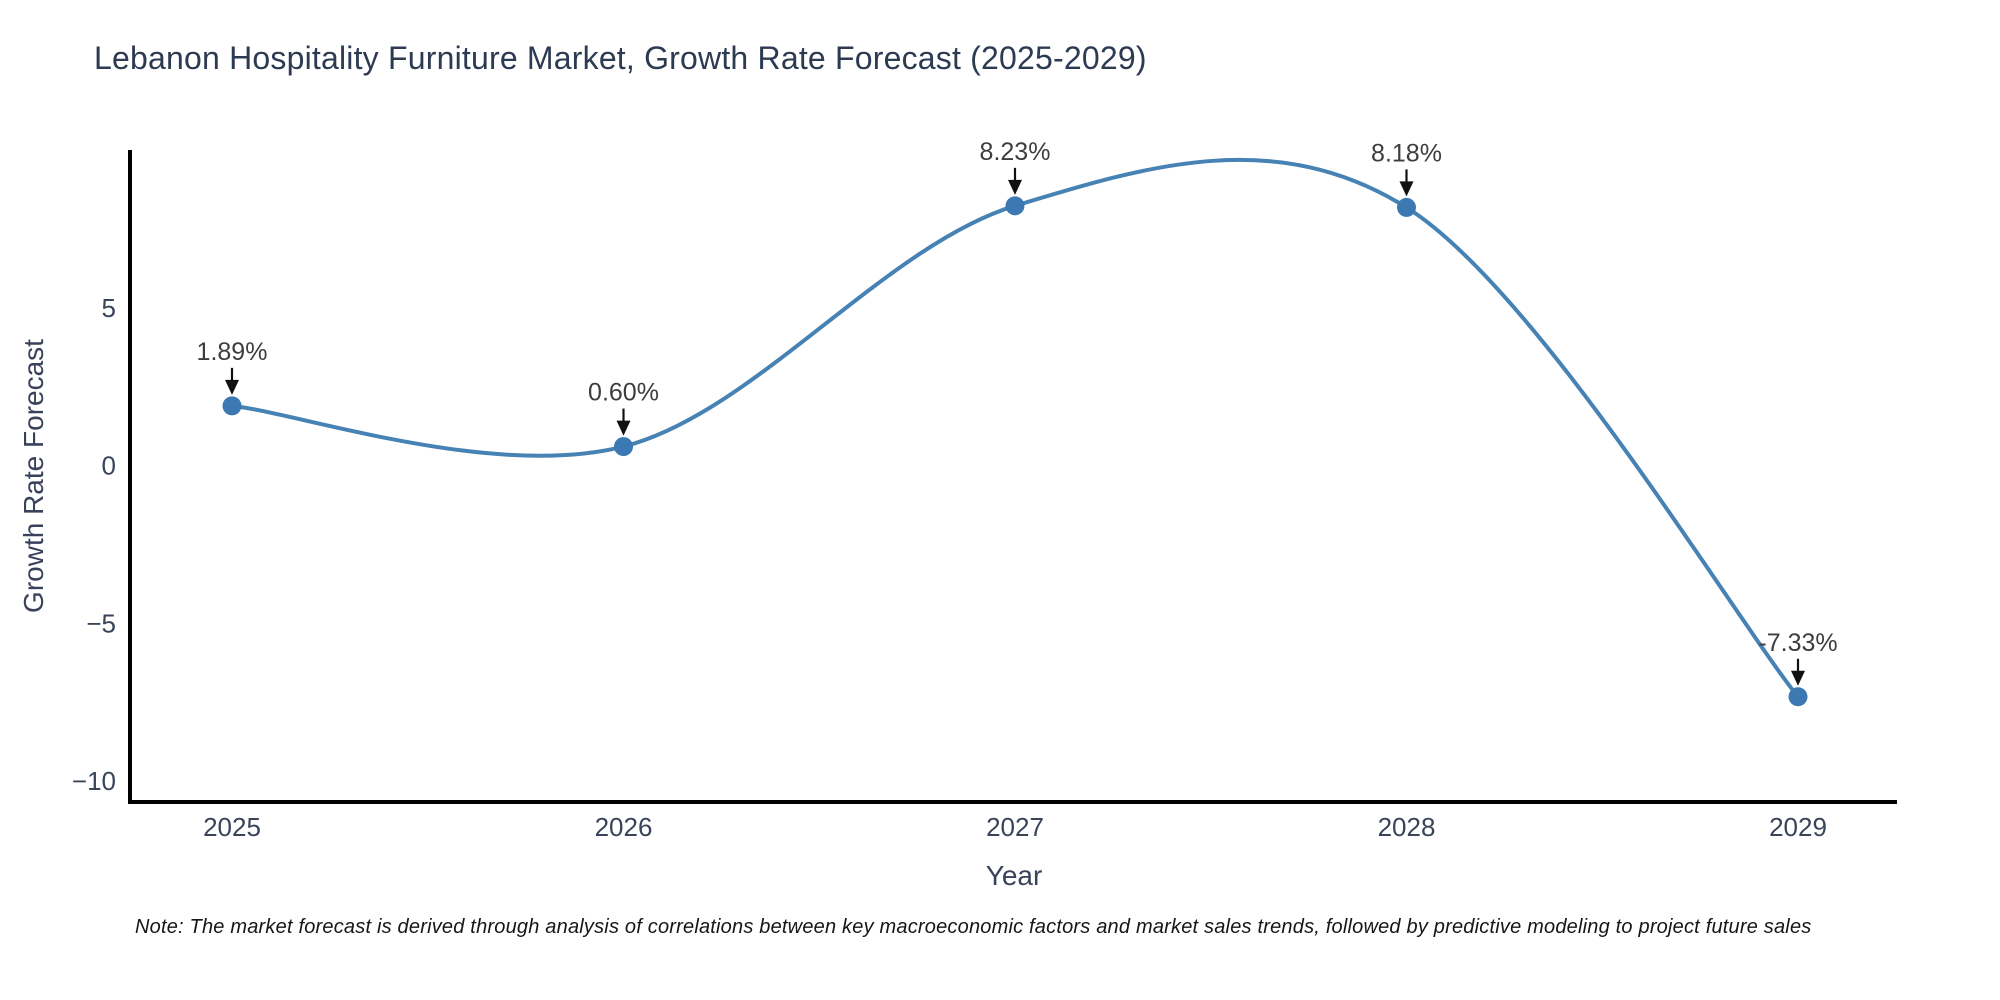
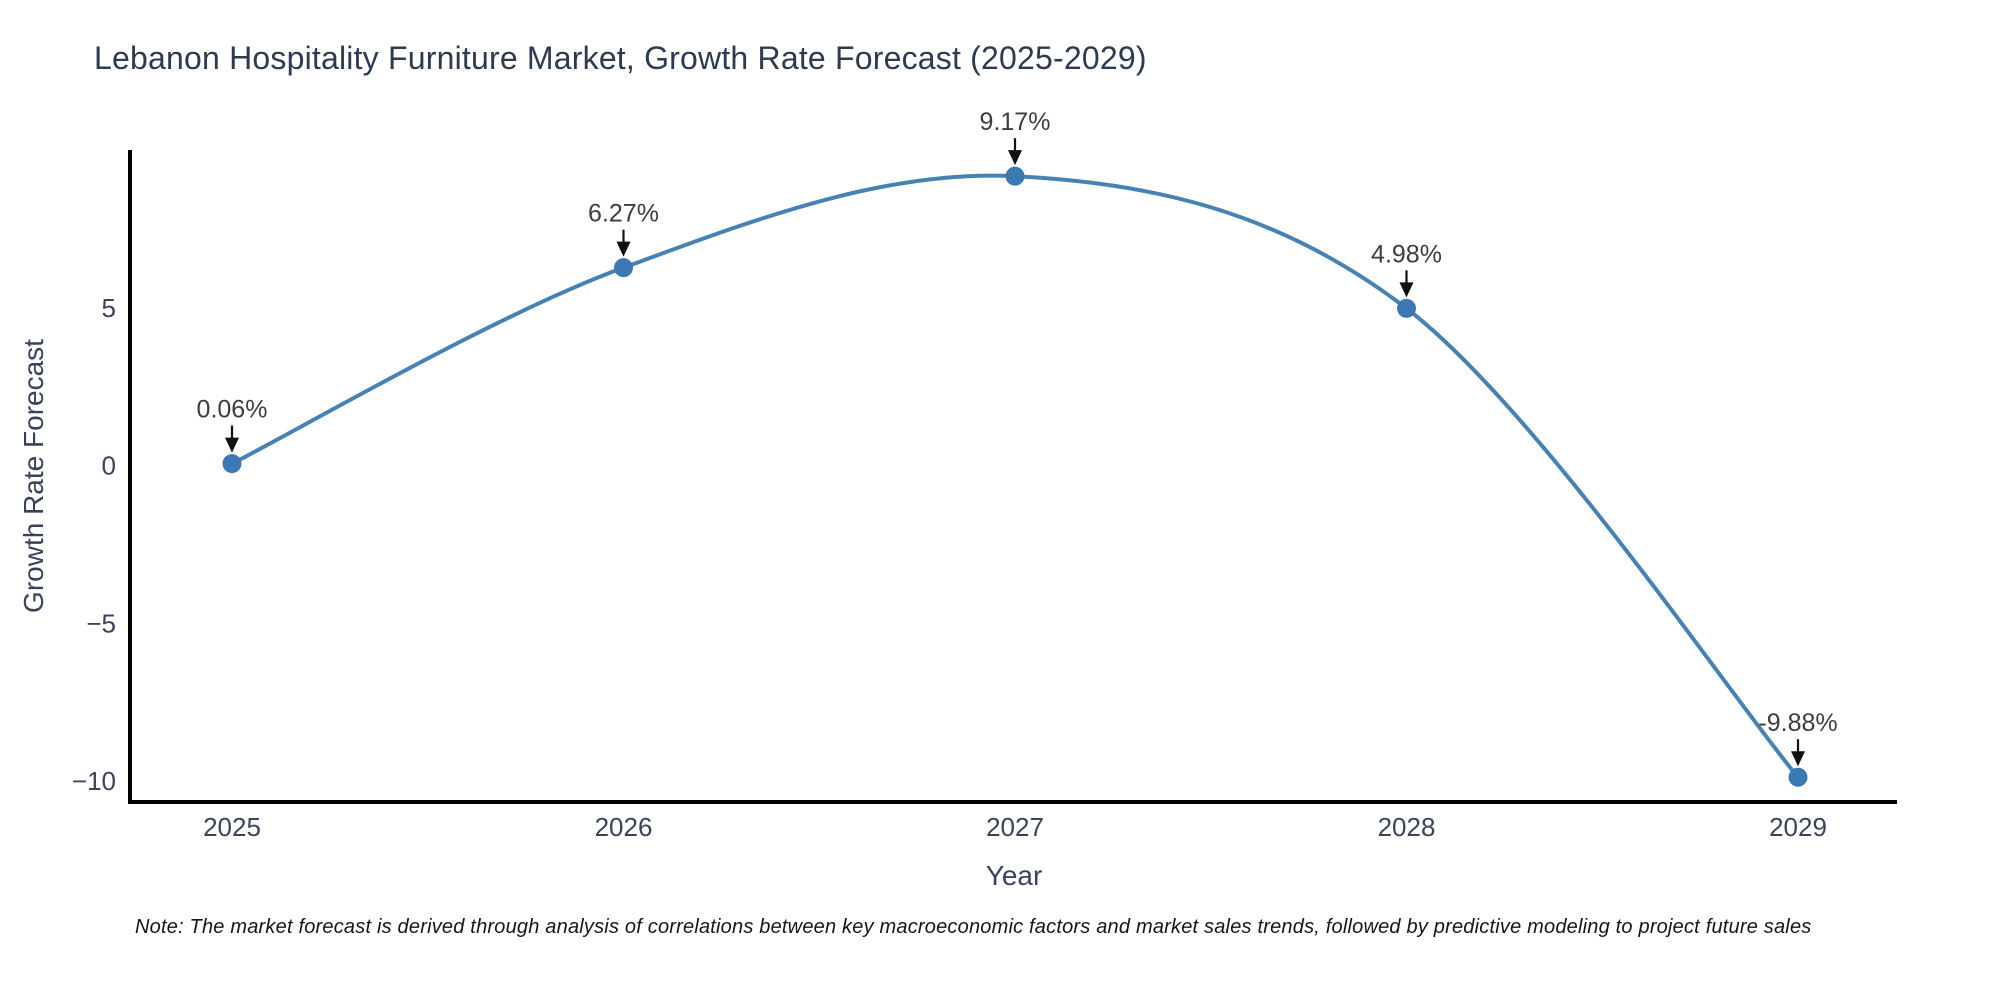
2025: 1.89% -> 0.06%
2026: 0.60% -> 6.27%
2027: 8.23% -> 9.17%
2028: 8.18% -> 4.98%
2029: -7.33% -> -9.88%
